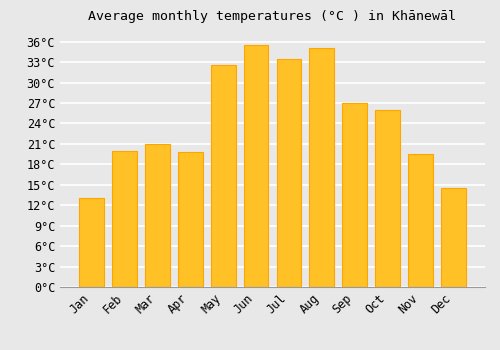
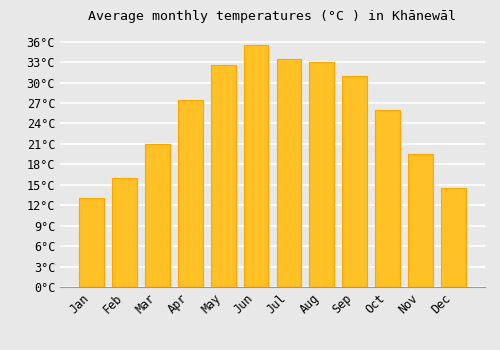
Feb: 20.0°C -> 16.0°C
Apr: 19.8°C -> 27.5°C
Aug: 35.0°C -> 33.0°C
Sep: 27.0°C -> 31.0°C
